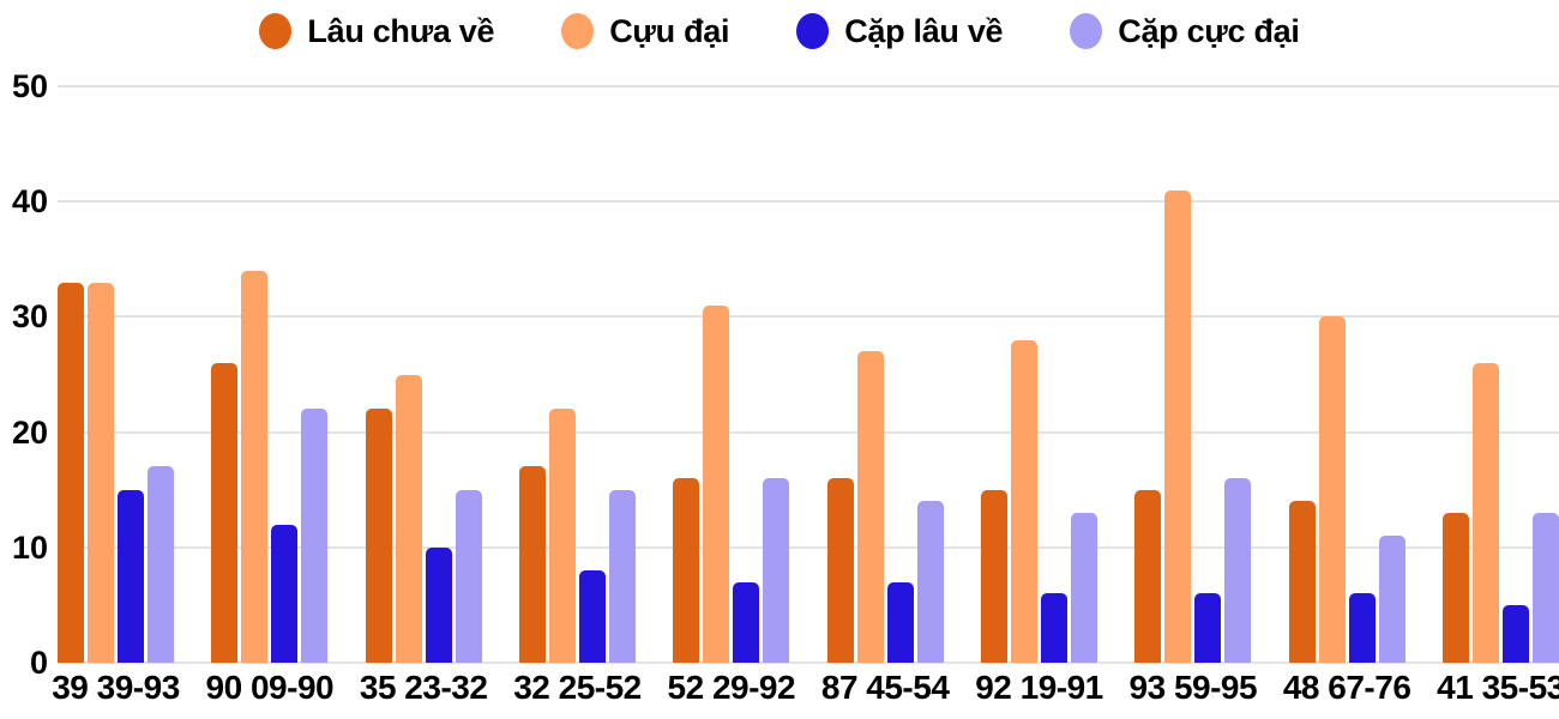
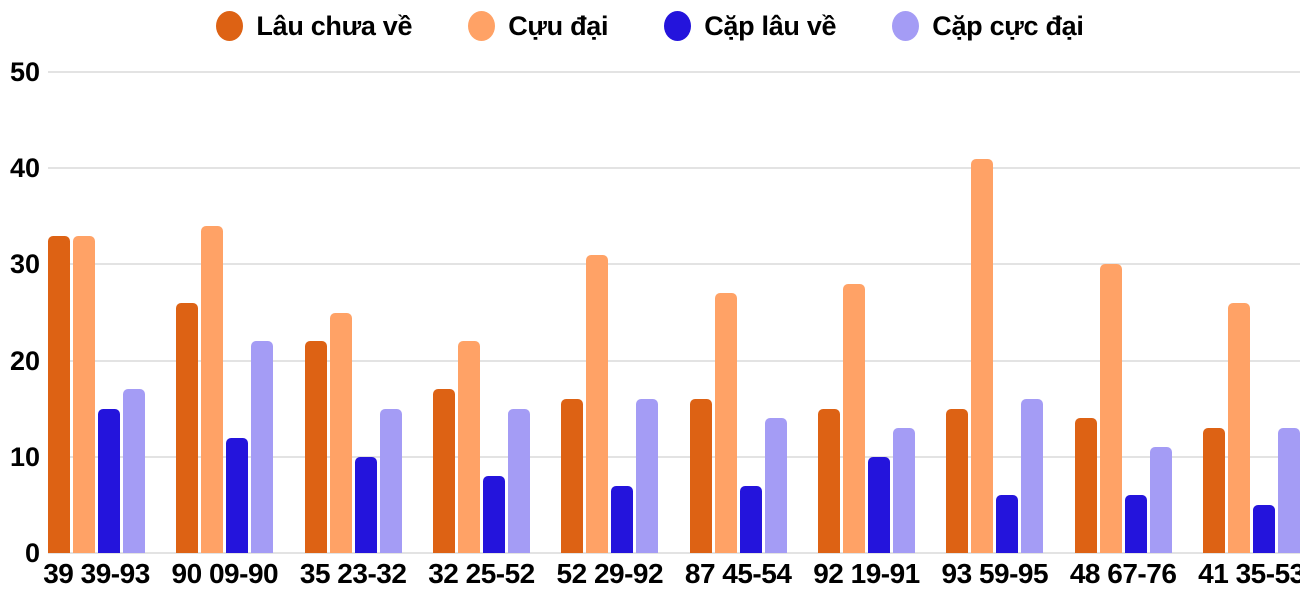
Cặp lâu về/92 19-91: 6 -> 10
